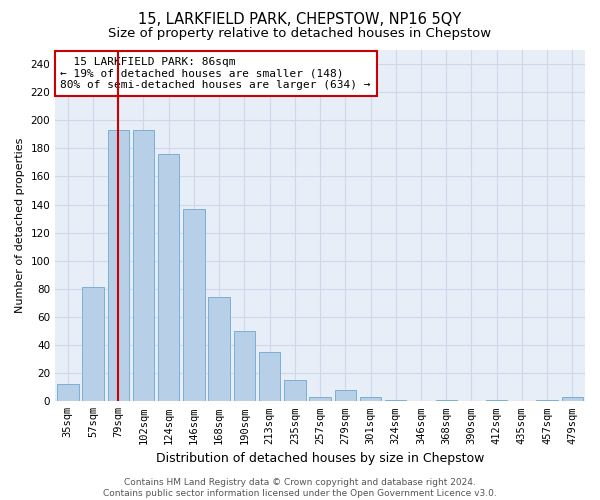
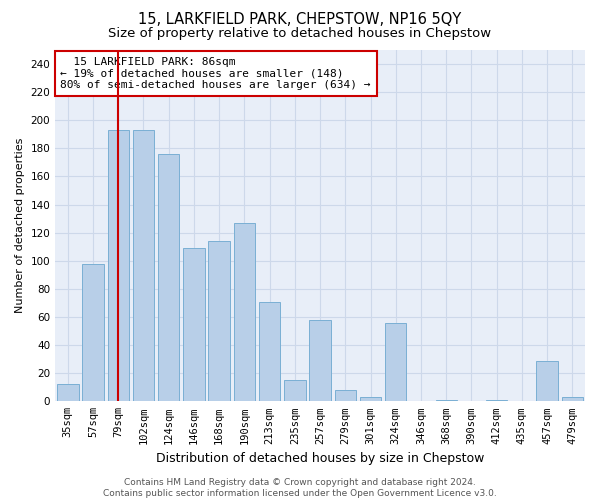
57sqm: 81 -> 98
146sqm: 137 -> 109
168sqm: 74 -> 114
190sqm: 50 -> 127
213sqm: 35 -> 71
257sqm: 3 -> 58
324sqm: 1 -> 56
457sqm: 1 -> 29
